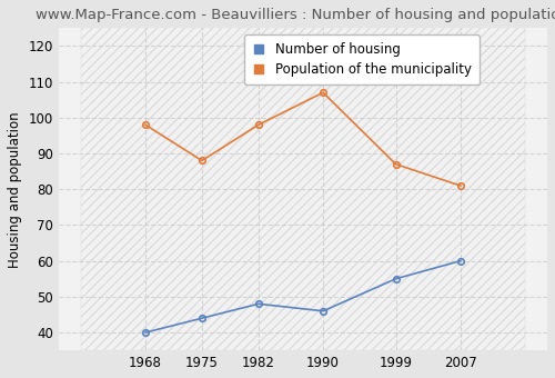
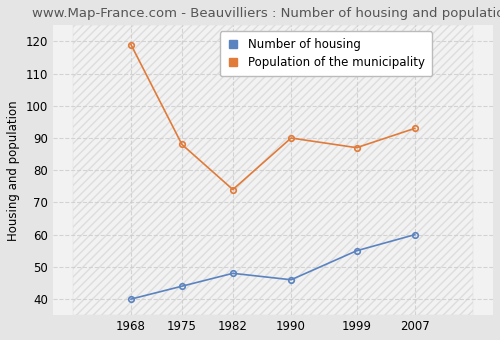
Population of the municipality/1968: 98 -> 119
Population of the municipality/1982: 98 -> 74
Population of the municipality/1990: 107 -> 90
Population of the municipality/2007: 81 -> 93
